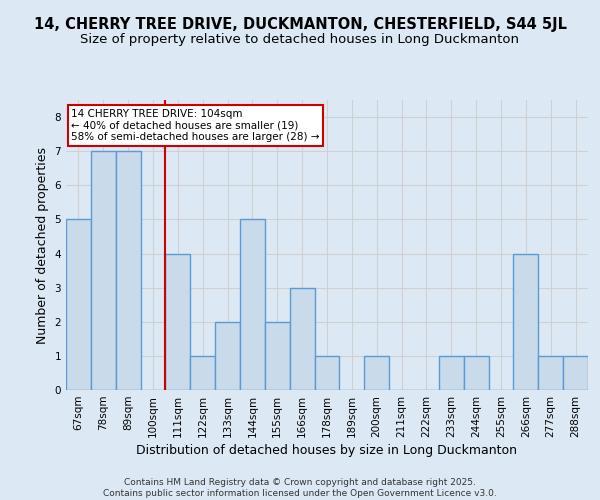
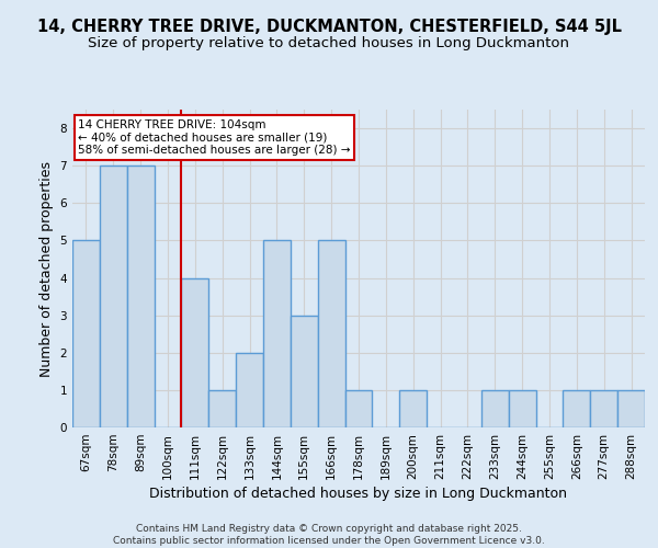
155sqm: 2 -> 3
166sqm: 3 -> 5
266sqm: 4 -> 1
